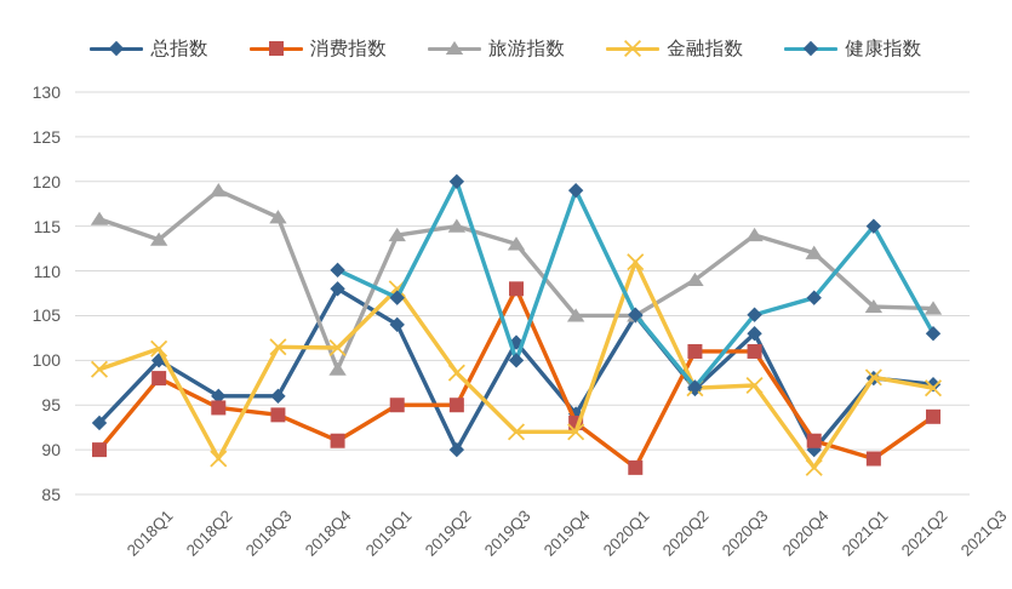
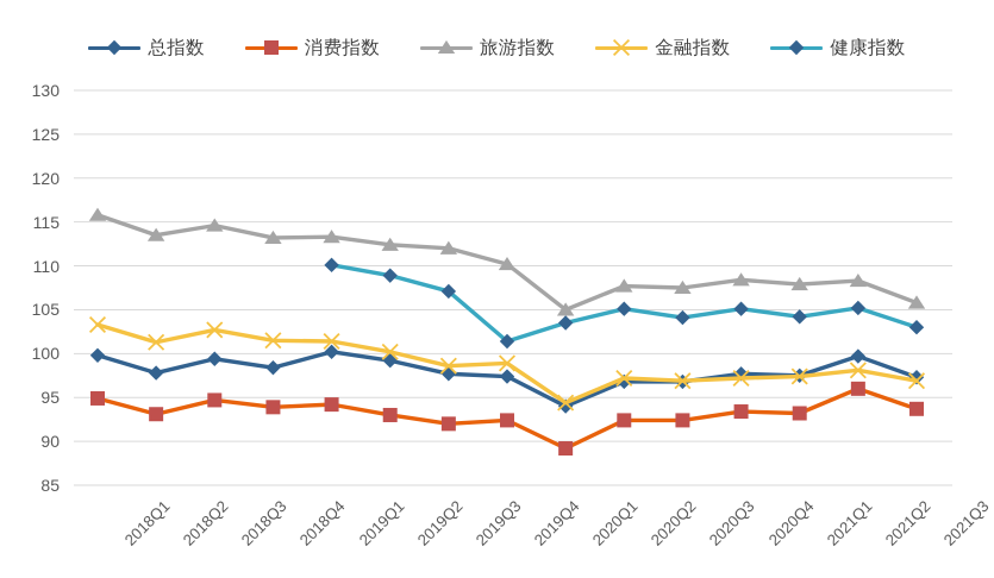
总指数/2018Q1: 93 -> 100
消费指数/2018Q1: 90 -> 95
金融指数/2018Q1: 99 -> 103
总指数/2018Q2: 100 -> 98
消费指数/2018Q2: 98 -> 93
总指数/2018Q3: 96 -> 99
旅游指数/2018Q3: 119 -> 115
金融指数/2018Q3: 89 -> 103
总指数/2018Q4: 96 -> 98
旅游指数/2018Q4: 116 -> 113
总指数/2019Q1: 108 -> 100
消费指数/2019Q1: 91 -> 94
旅游指数/2019Q1: 99 -> 113
总指数/2019Q2: 104 -> 99
消费指数/2019Q2: 95 -> 93
旅游指数/2019Q2: 114 -> 112
金融指数/2019Q2: 108 -> 100
健康指数/2019Q2: 107 -> 109
总指数/2019Q3: 90 -> 98
消费指数/2019Q3: 95 -> 92
旅游指数/2019Q3: 115 -> 112
健康指数/2019Q3: 120 -> 107
总指数/2019Q4: 102 -> 97
消费指数/2019Q4: 108 -> 92
旅游指数/2019Q4: 113 -> 110
金融指数/2019Q4: 92 -> 99
健康指数/2019Q4: 100 -> 101
消费指数/2020Q1: 93 -> 89
金融指数/2020Q1: 92 -> 94
健康指数/2020Q1: 119 -> 104
总指数/2020Q2: 105 -> 97
消费指数/2020Q2: 88 -> 92
旅游指数/2020Q2: 105 -> 108
金融指数/2020Q2: 111 -> 97
消费指数/2020Q3: 101 -> 92
旅游指数/2020Q3: 109 -> 108
健康指数/2020Q3: 97 -> 104
总指数/2020Q4: 103 -> 98
消费指数/2020Q4: 101 -> 93
旅游指数/2020Q4: 114 -> 108
总指数/2021Q1: 90 -> 98
消费指数/2021Q1: 91 -> 93
旅游指数/2021Q1: 112 -> 108
金融指数/2021Q1: 88 -> 97
健康指数/2021Q1: 107 -> 104
总指数/2021Q2: 98 -> 100
消费指数/2021Q2: 89 -> 96
旅游指数/2021Q2: 106 -> 108
健康指数/2021Q2: 115 -> 105
